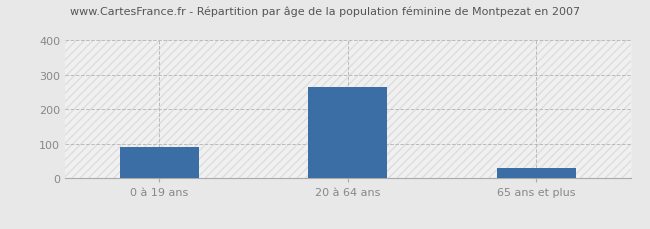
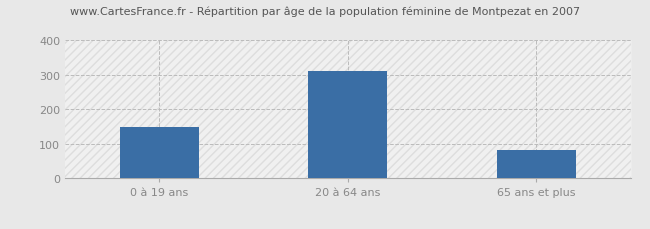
0 à 19 ans: 90 -> 148
20 à 64 ans: 265 -> 312
65 ans et plus: 30 -> 82
